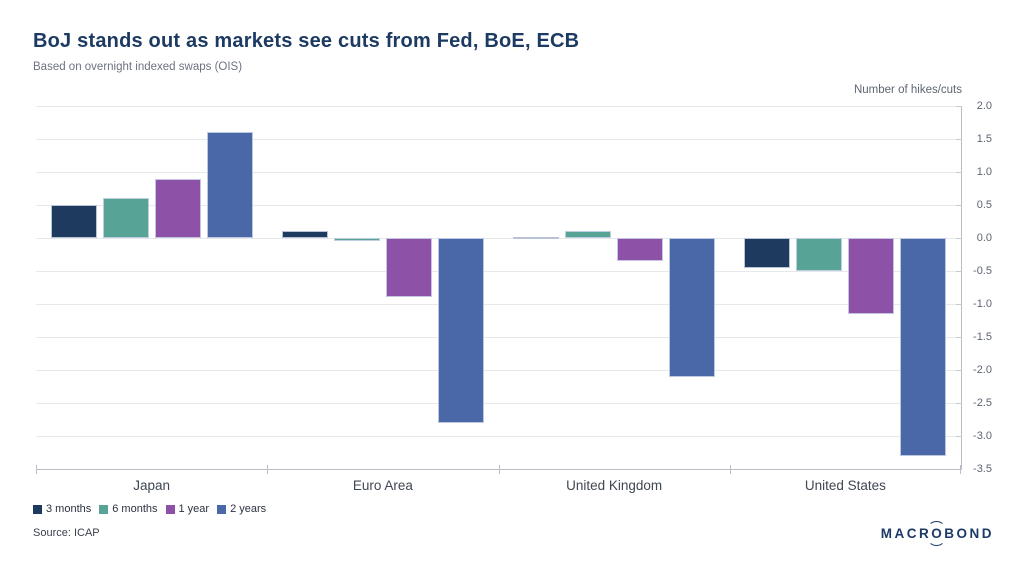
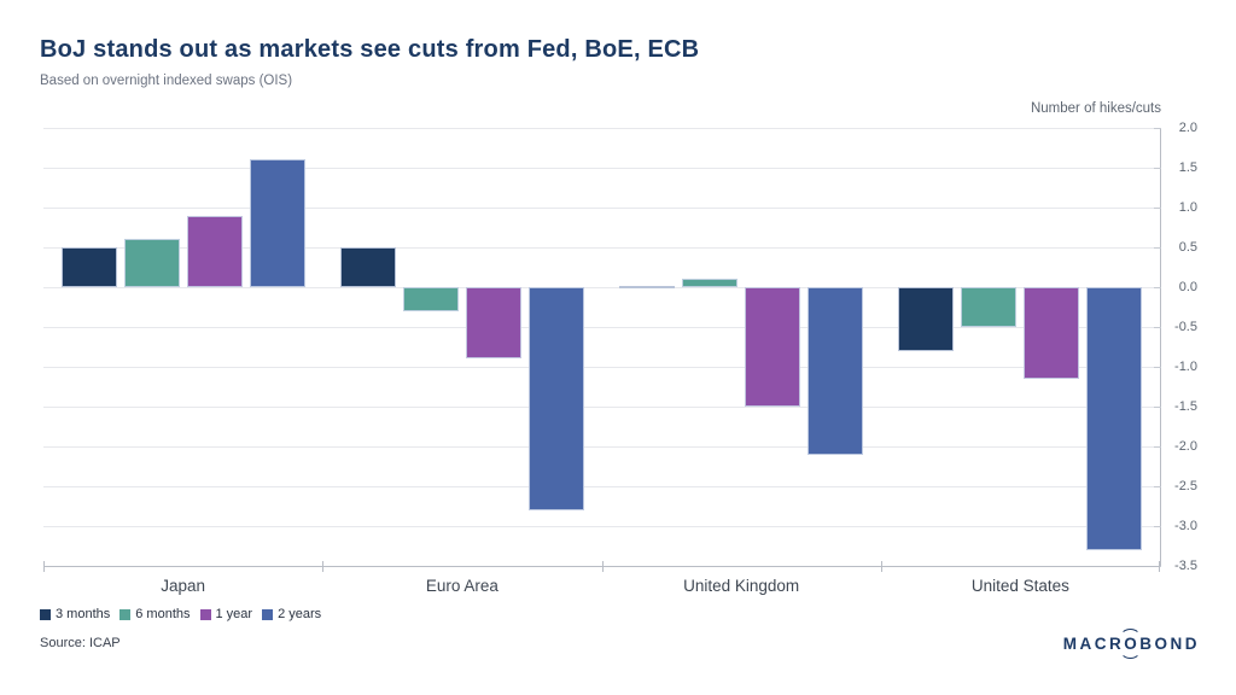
3 months/Euro Area: 0.1 -> 0.5
6 months/Euro Area: -0.1 -> -0.3
1 year/United Kingdom: -0.3 -> -1.5
3 months/United States: -0.5 -> -0.8
